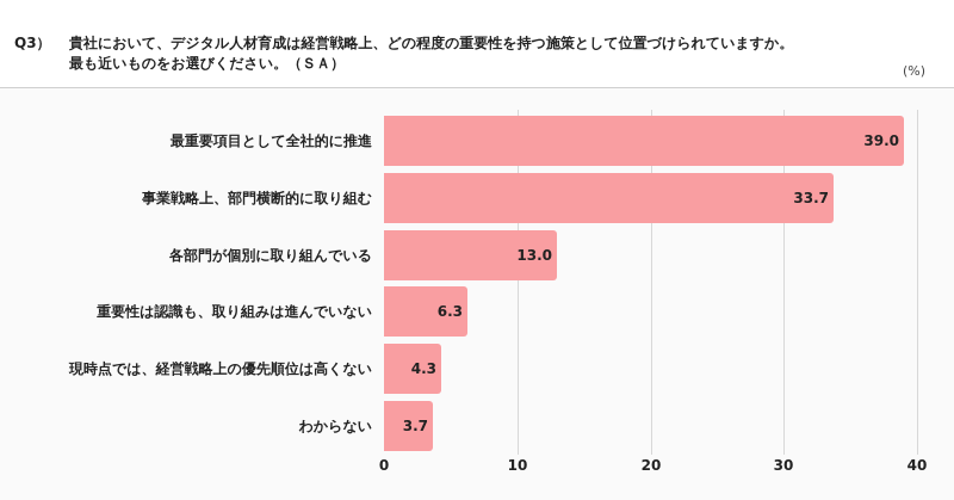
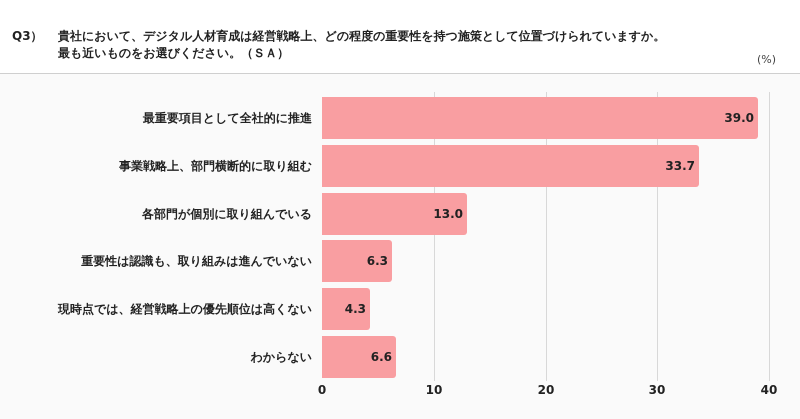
わからない: 3.7 -> 6.6
